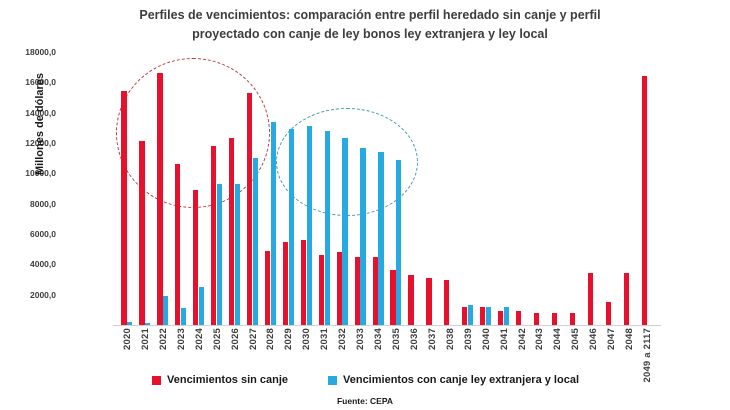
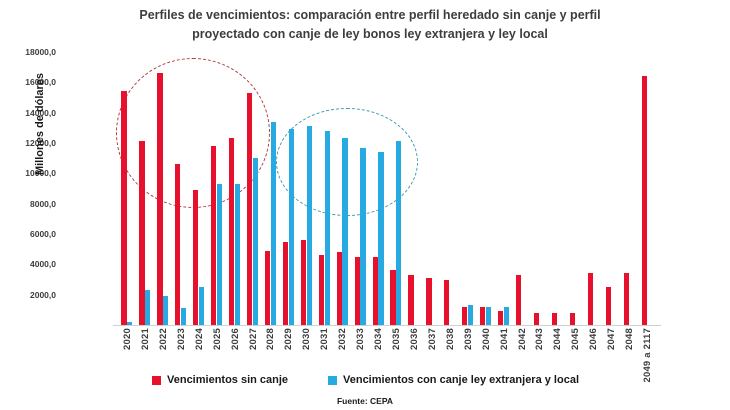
Vencimientos con canje ley extranjera y local/2021: 100 -> 2300
Vencimientos con canje ley extranjera y local/2035: 10900 -> 12100
Vencimientos sin canje/2042: 900 -> 3300
Vencimientos sin canje/2047: 1500 -> 2500
